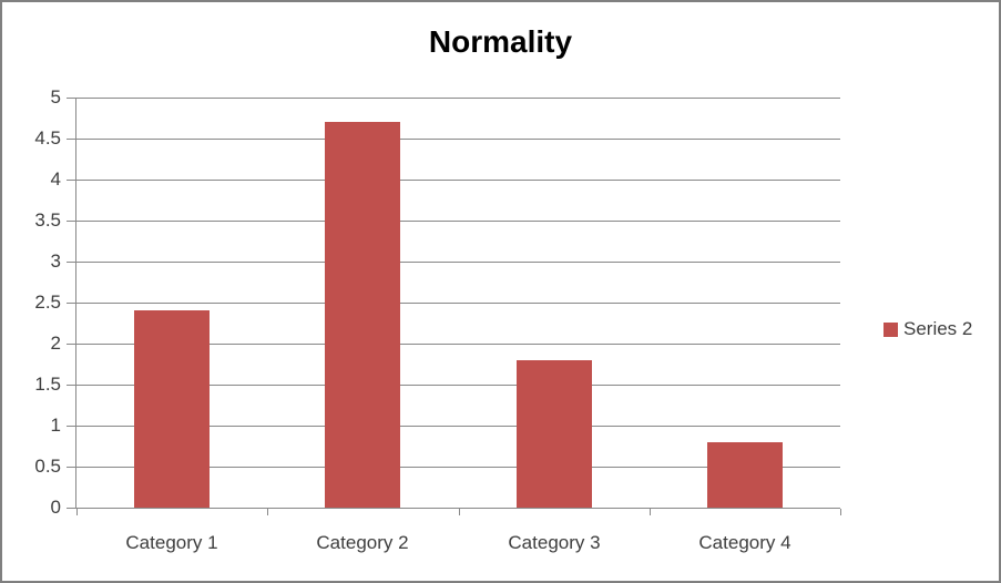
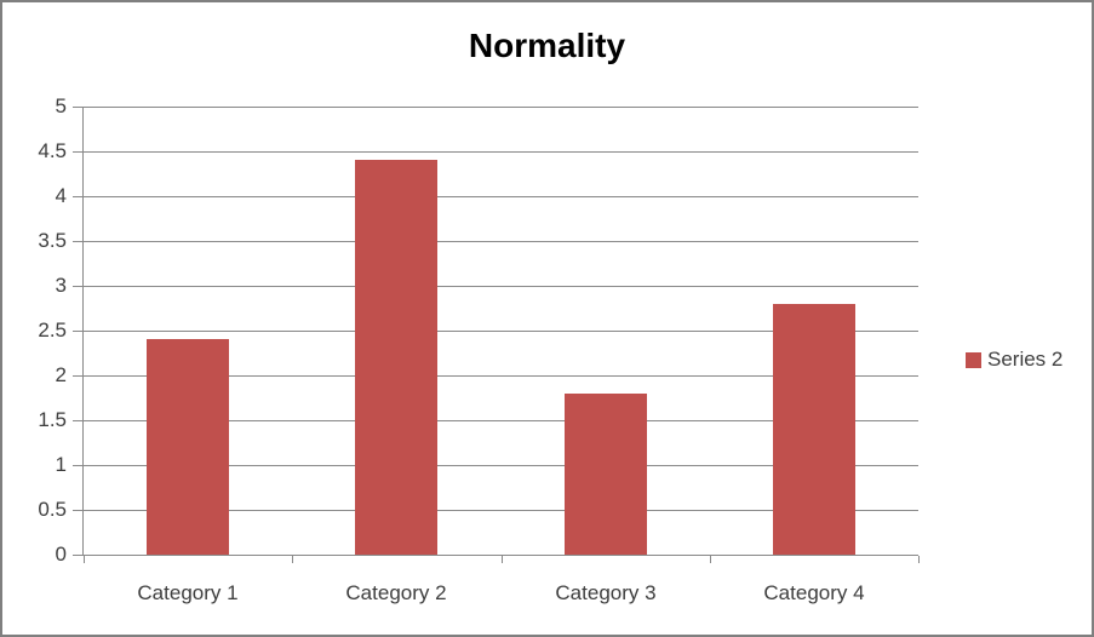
Category 2: 4.7 -> 4.4
Category 4: 0.8 -> 2.8
